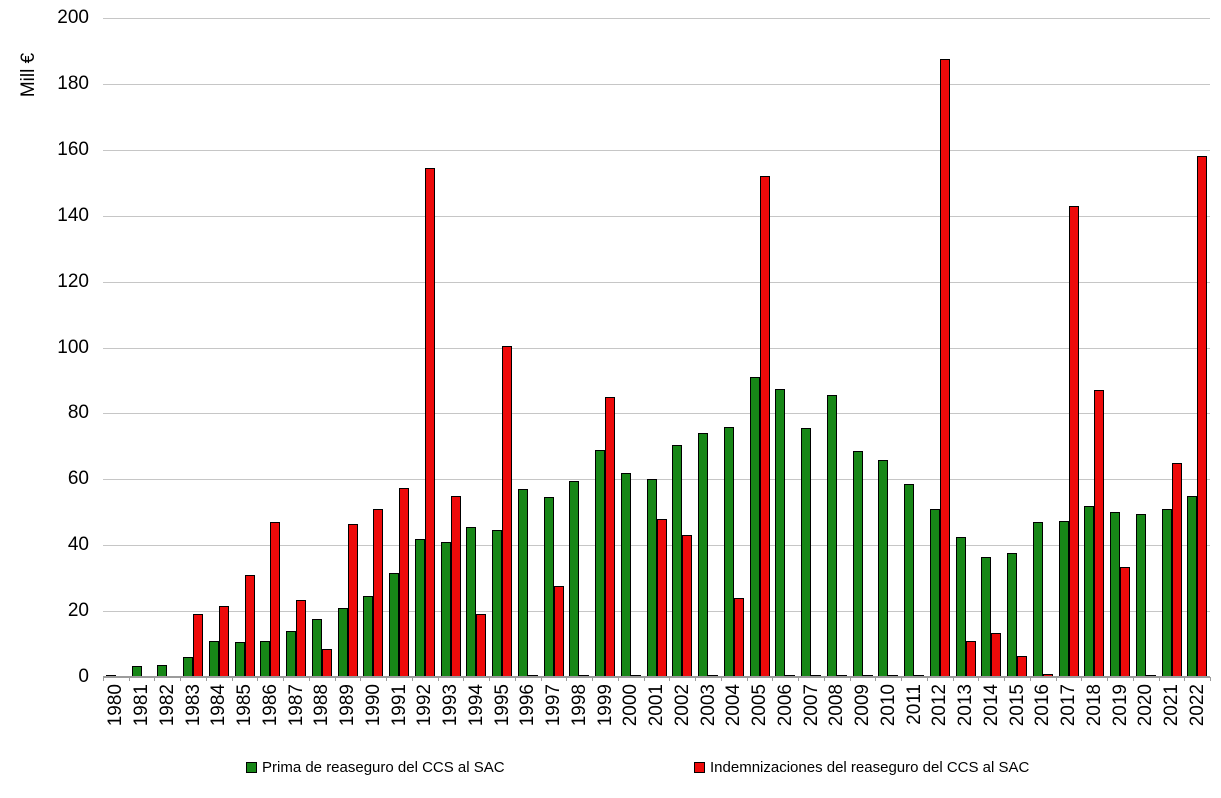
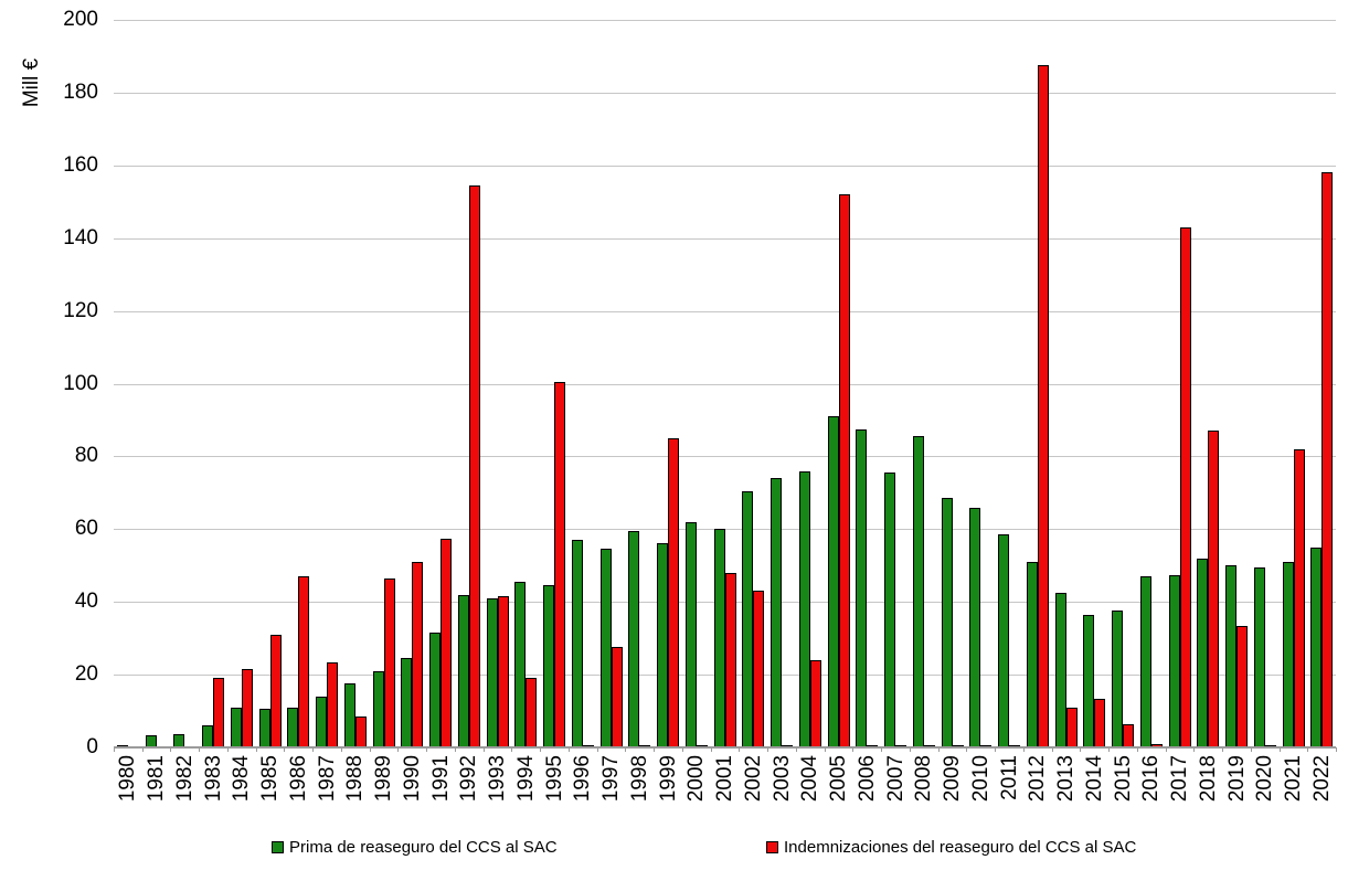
Indemnizaciones del reaseguro del CCS al SAC/1993: 55 -> 42
Prima de reaseguro del CCS al SAC/1999: 69 -> 56
Indemnizaciones del reaseguro del CCS al SAC/2021: 65 -> 82
